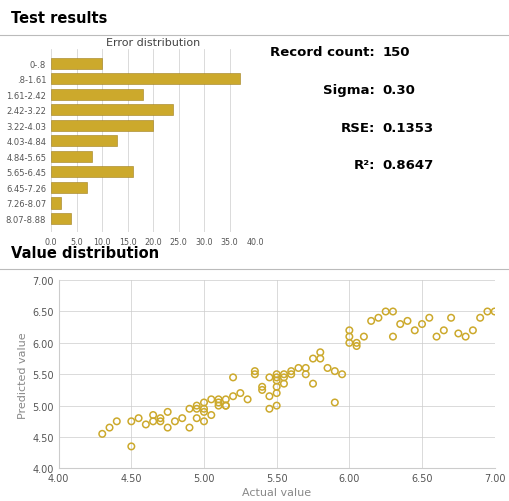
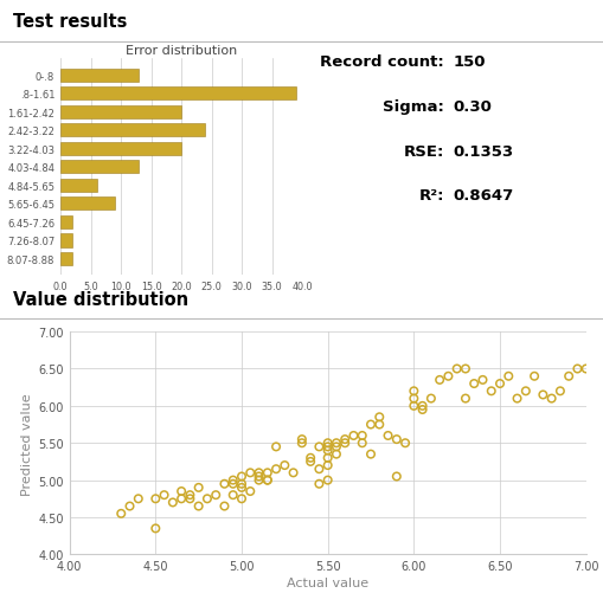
Error distribution/0-.8: 10 -> 13
Error distribution/.8-1.61: 37 -> 39
Error distribution/1.61-2.42: 18 -> 20
Error distribution/4.84-5.65: 8 -> 6
Error distribution/5.65-6.45: 16 -> 9
Error distribution/6.45-7.26: 7 -> 2
Error distribution/8.07-8.88: 4 -> 2
